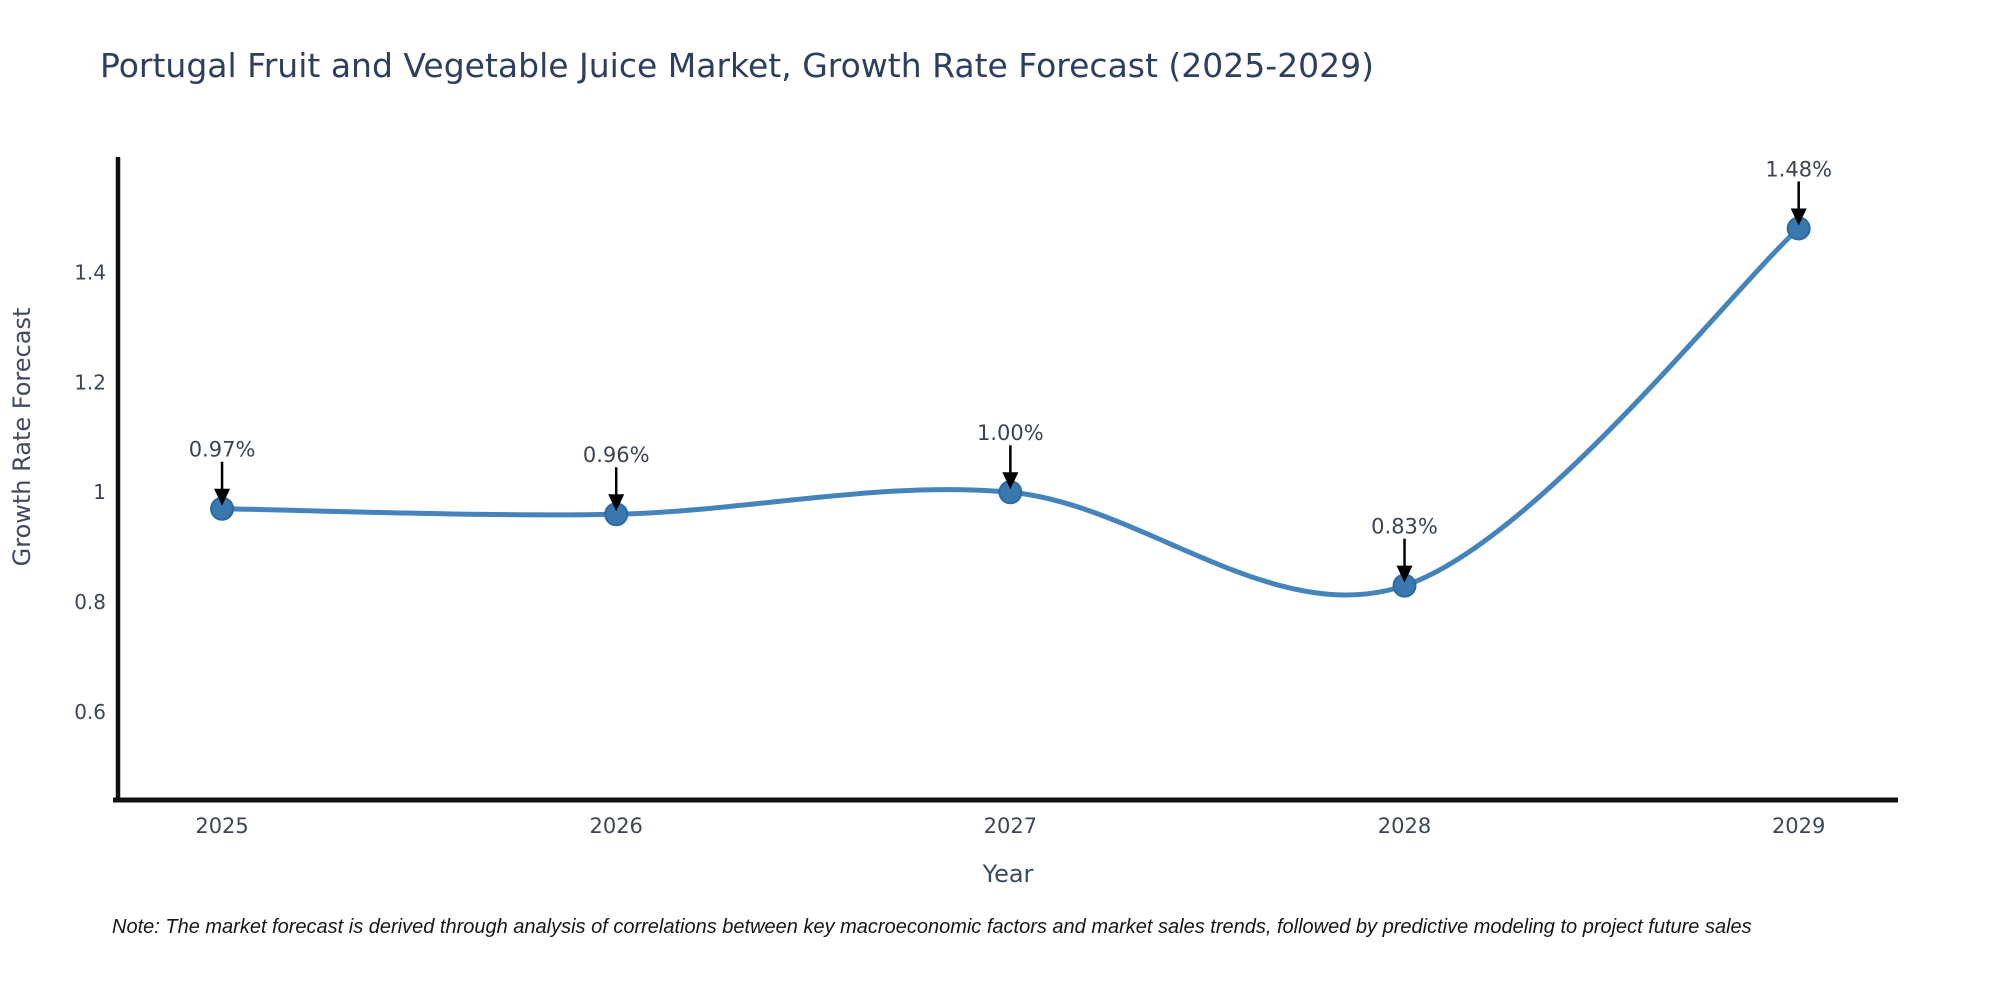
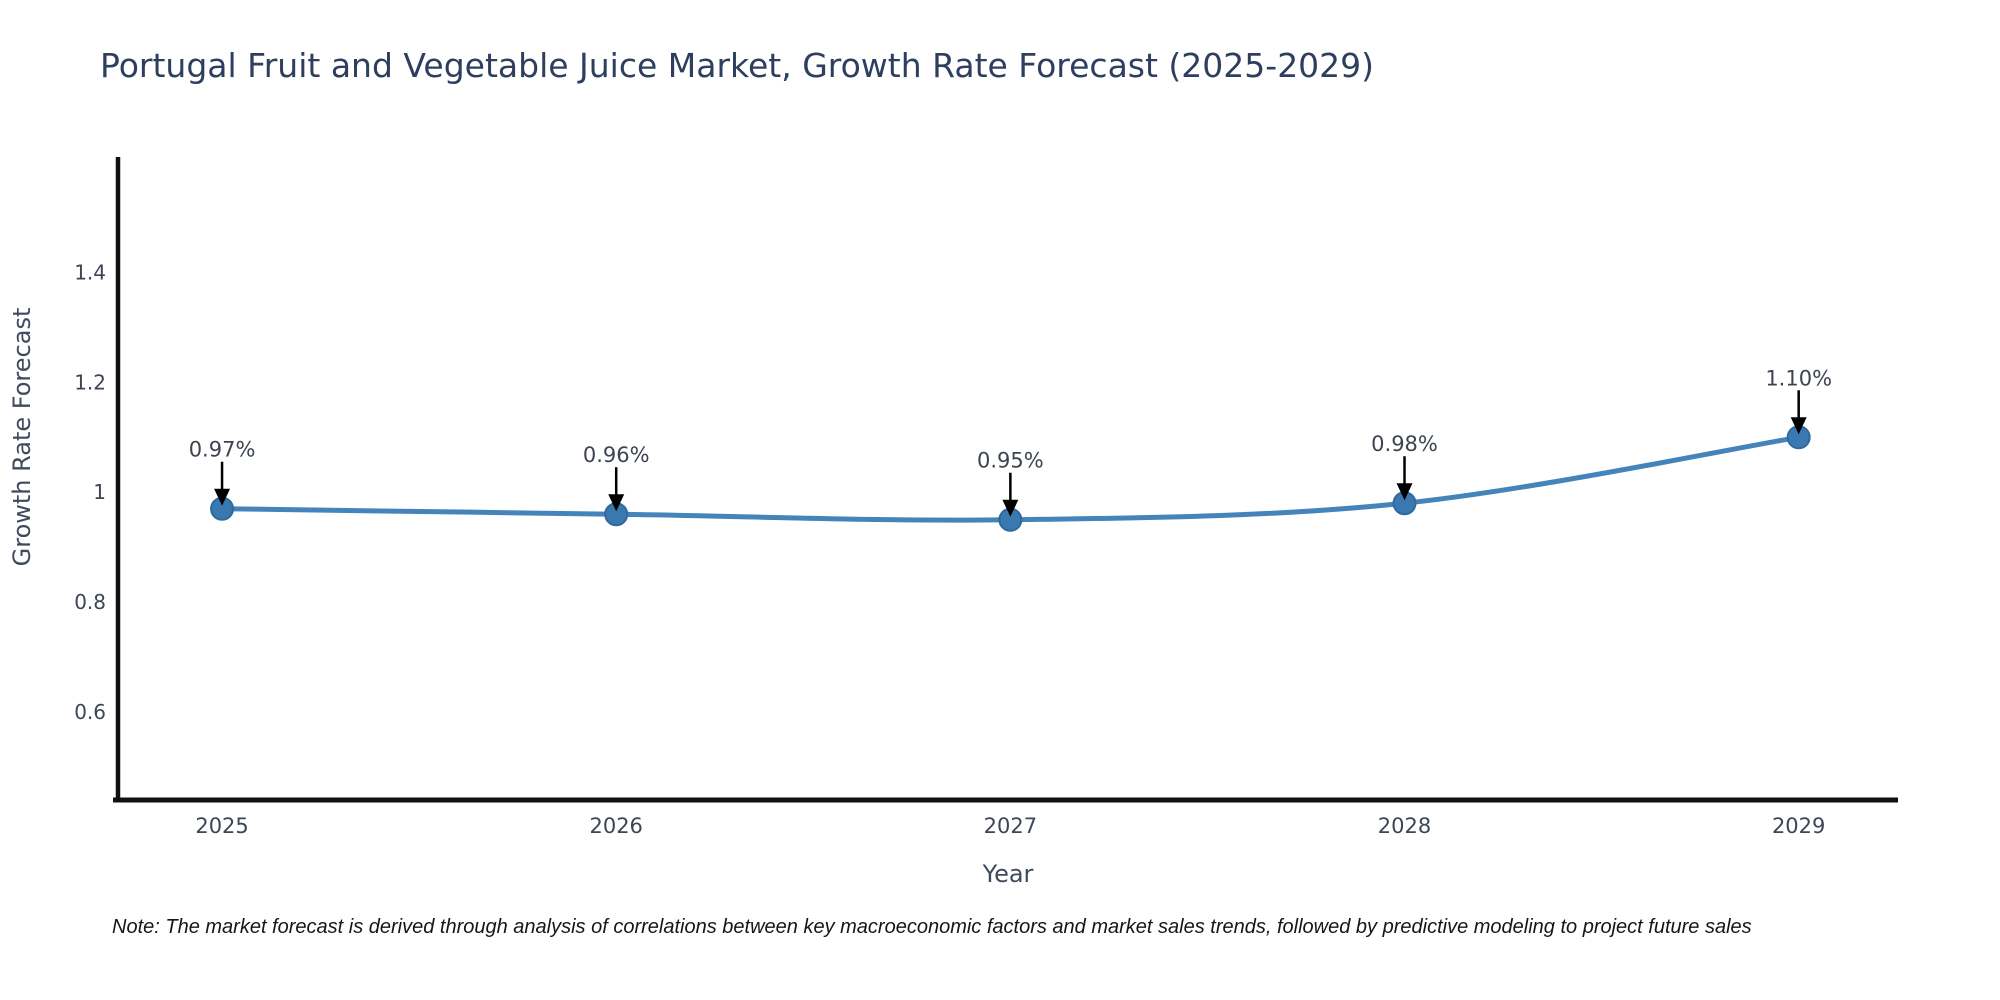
2027: 1.00% -> 0.95%
2028: 0.83% -> 0.98%
2029: 1.48% -> 1.10%
